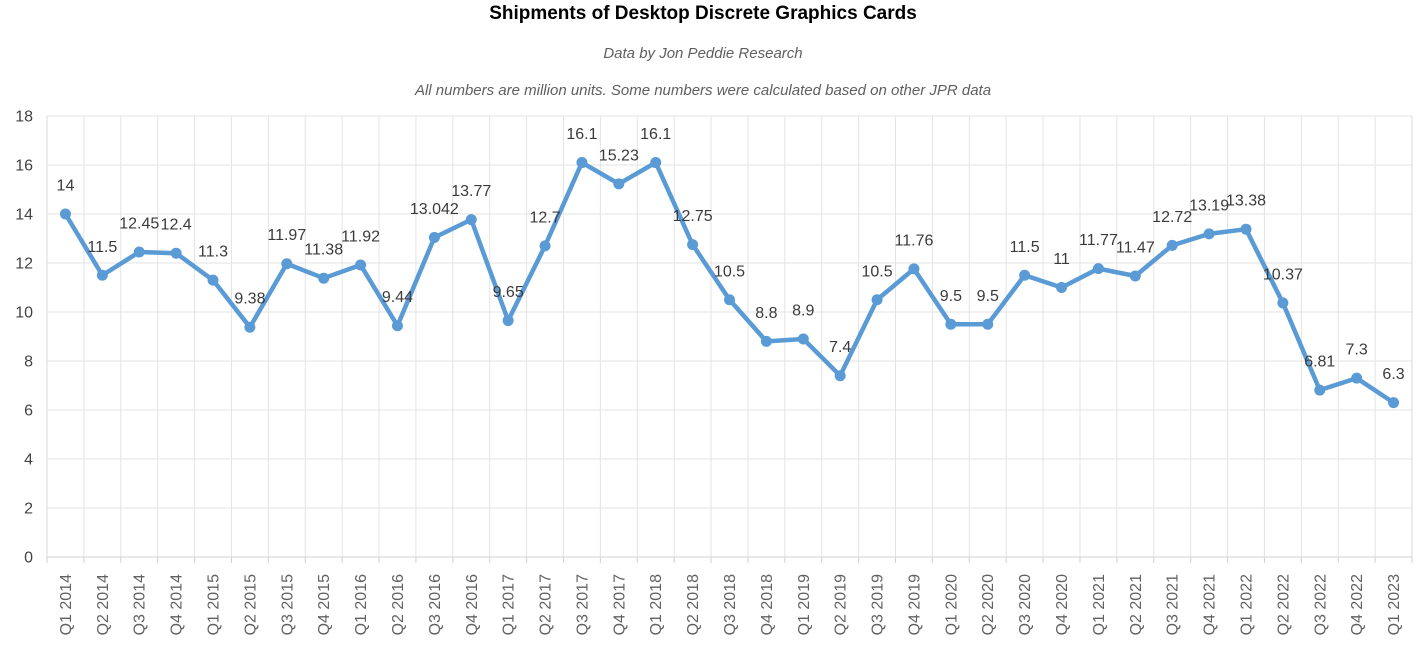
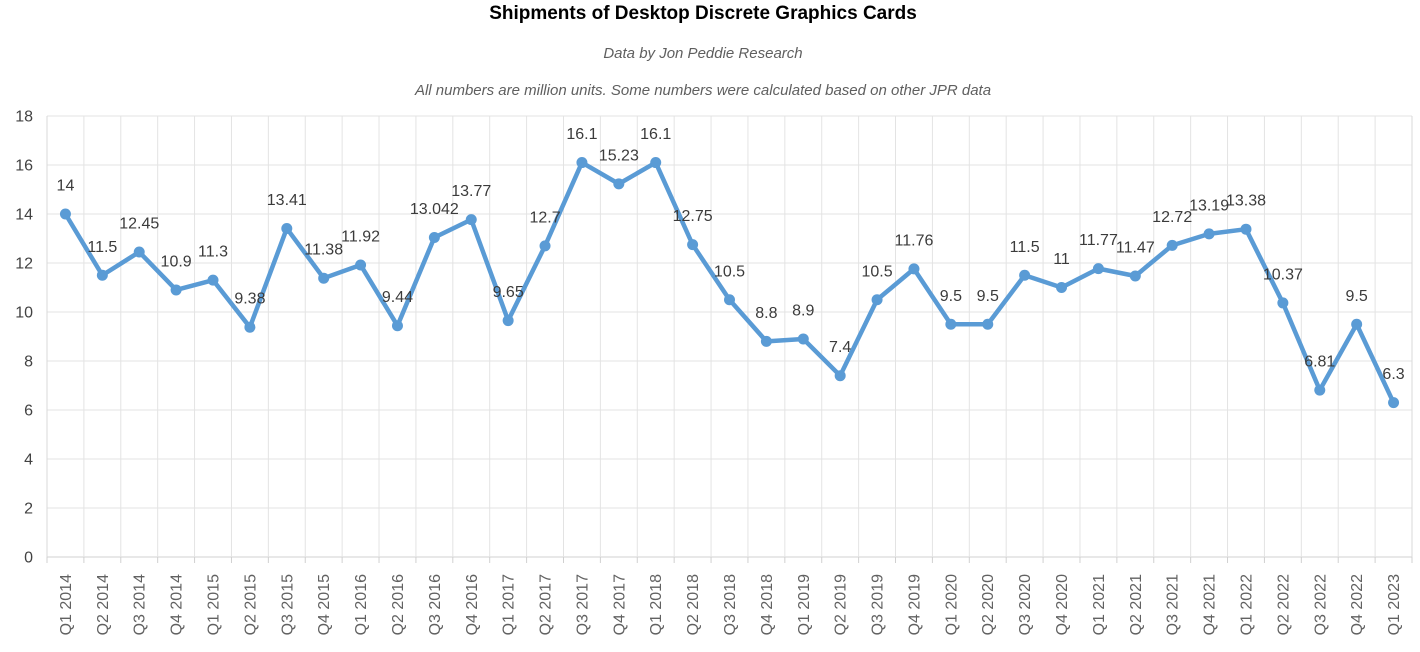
Q4 2014: 12.4 -> 10.9
Q3 2015: 11.97 -> 13.41
Q4 2022: 7.3 -> 9.5
